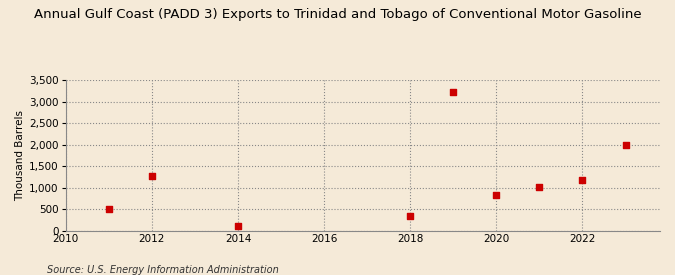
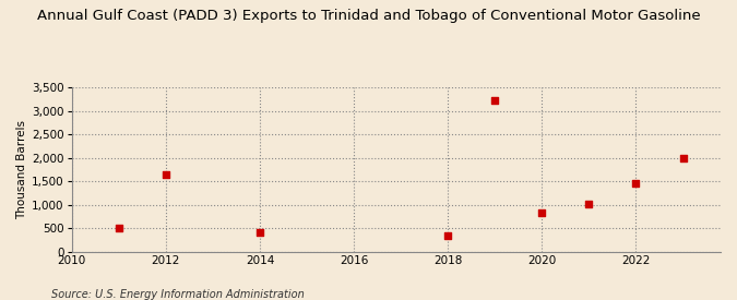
2012: 1,280 -> 1,650
2014: 100 -> 400
2022: 1,180 -> 1,450
